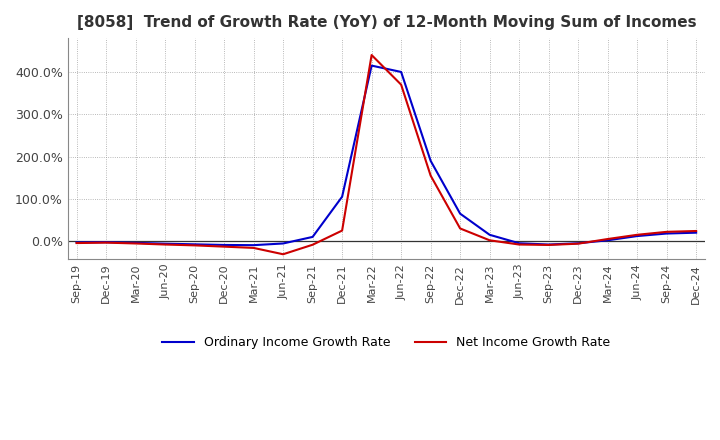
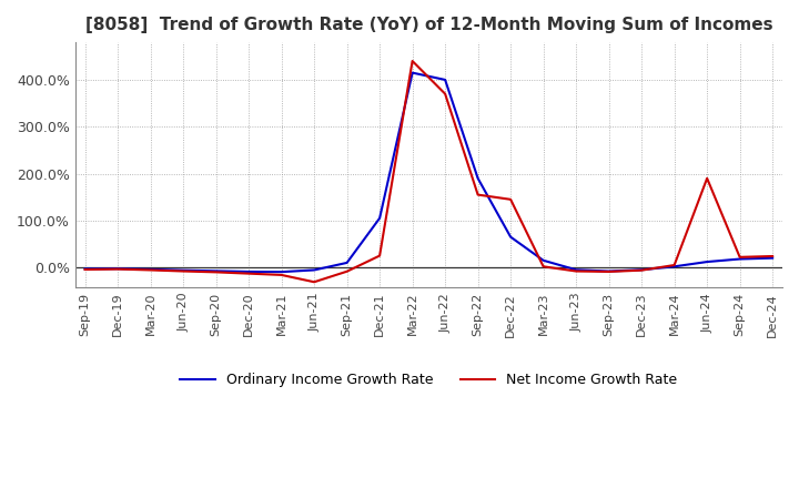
Net Income Growth Rate/Dec-22: 30% -> 145%
Net Income Growth Rate/Jun-24: 15% -> 190%
